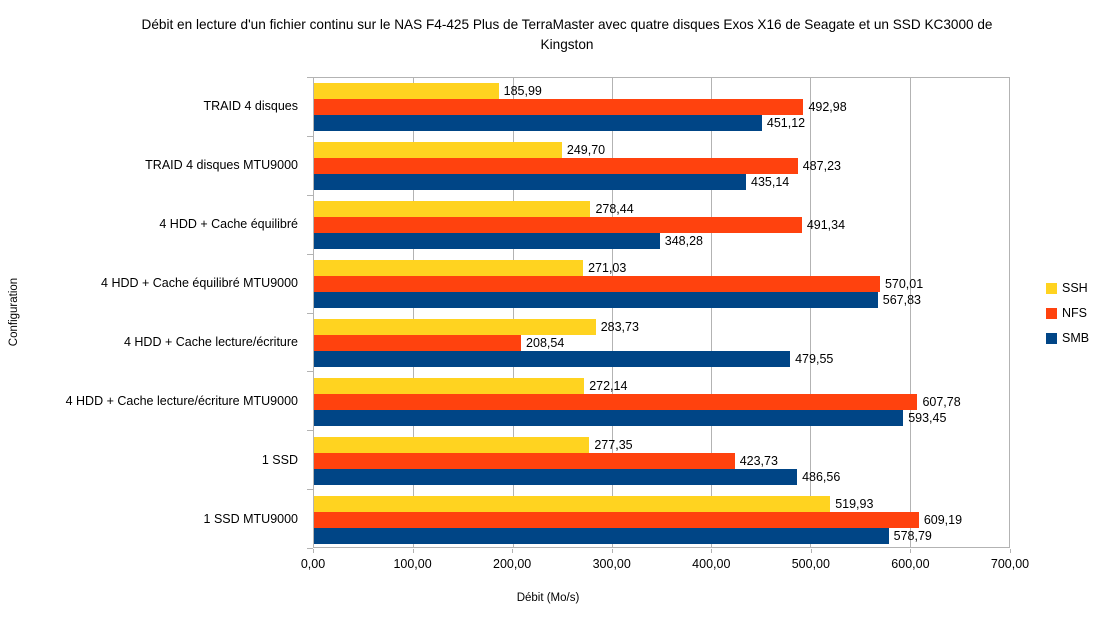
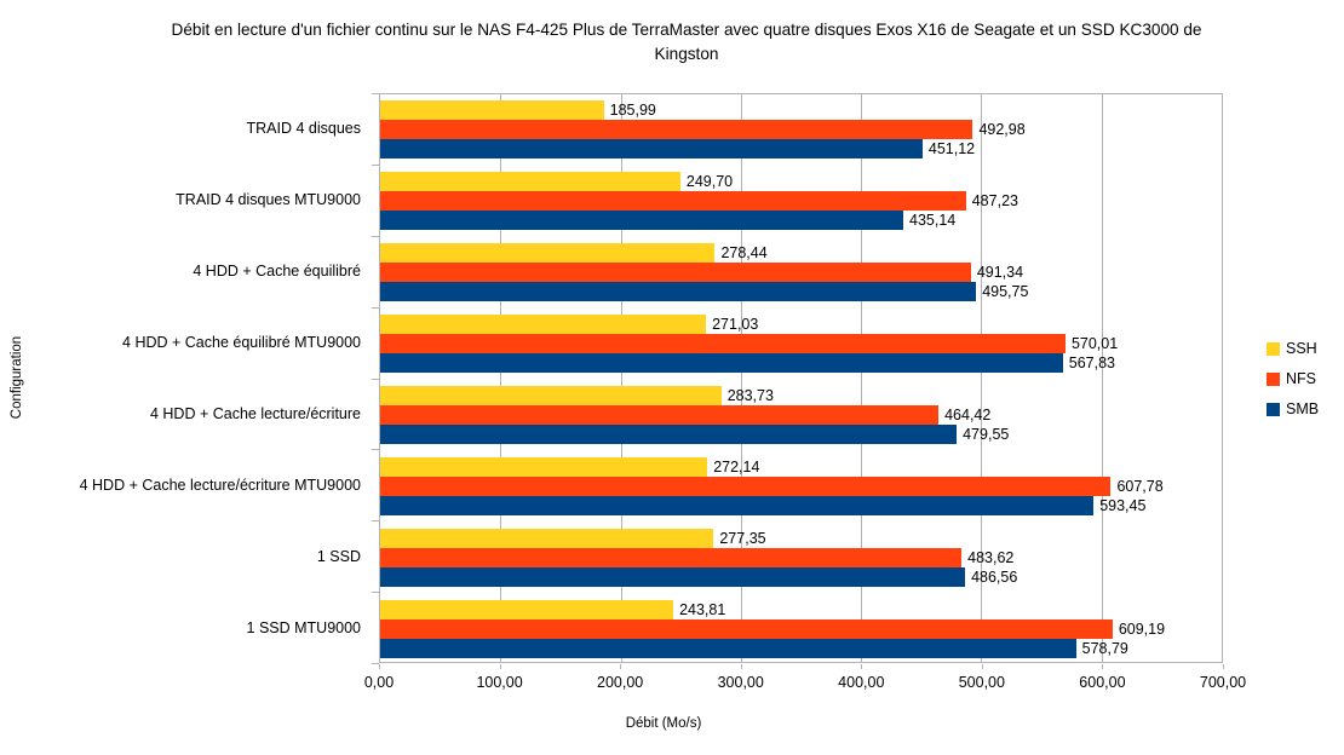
SMB/4 HDD + Cache équilibré: 348,28 -> 495,75
NFS/4 HDD + Cache lecture/écriture: 208,54 -> 464,42
NFS/1 SSD: 423,73 -> 483,62
SSH/1 SSD MTU9000: 519,93 -> 243,81
